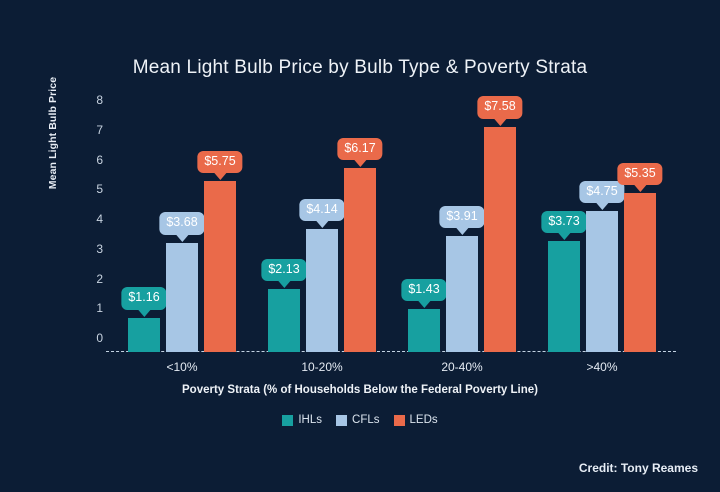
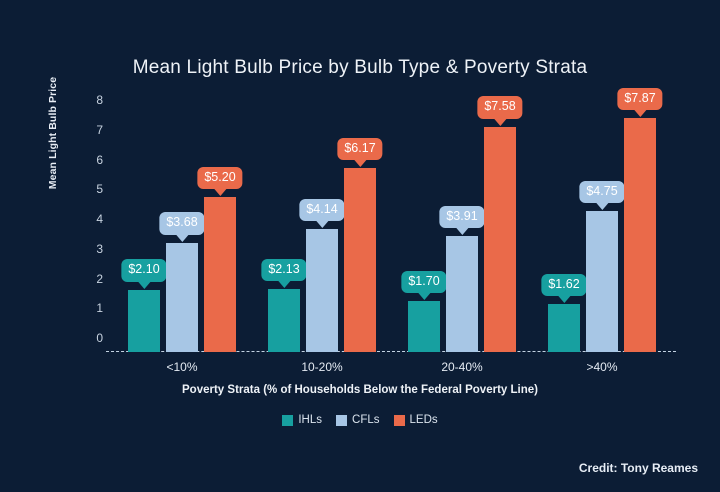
IHLs/<10%: $1.16 -> $2.10
LEDs/<10%: $5.75 -> $5.20
IHLs/20-40%: $1.43 -> $1.70
IHLs/>40%: $3.73 -> $1.62
LEDs/>40%: $5.35 -> $7.87
